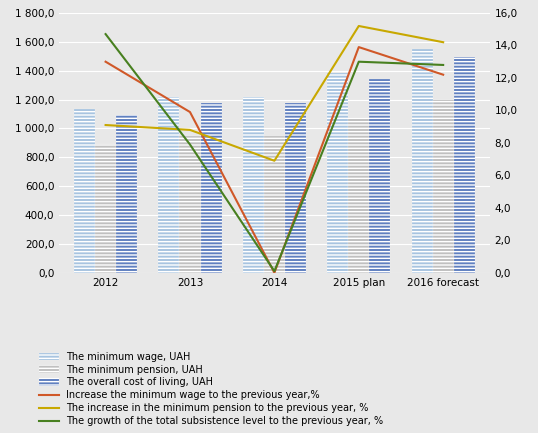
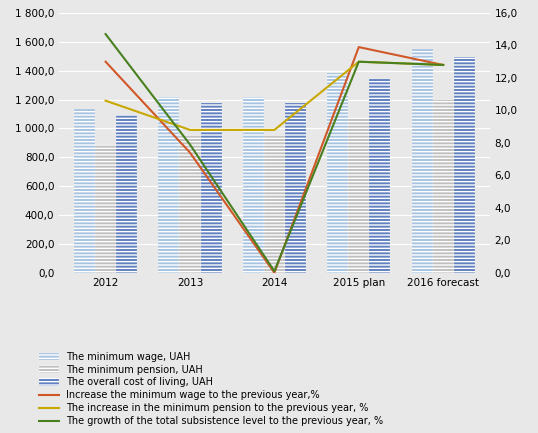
The increase in the minimum pension to the previous year, %/2012: 9,1 -> 10,6
Increase the minimum wage to the previous year,%/2013: 9,9 -> 7,4
The increase in the minimum pension to the previous year, %/2014: 6,9 -> 8,8
The increase in the minimum pension to the previous year, %/2015 plan: 15,2 -> 13,0
Increase the minimum wage to the previous year,%/2016 forecast: 12,2 -> 12,8
The increase in the minimum pension to the previous year, %/2016 forecast: 14,2 -> 12,8
